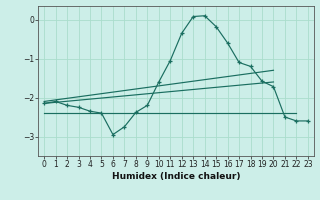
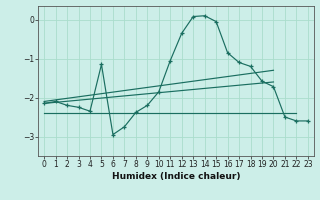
5: -2.40 -> -1.15
10: -1.60 -> -1.85
15: -0.18 -> -0.05
16: -0.60 -> -0.85
